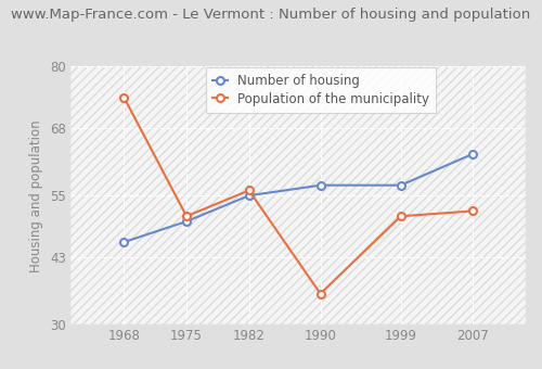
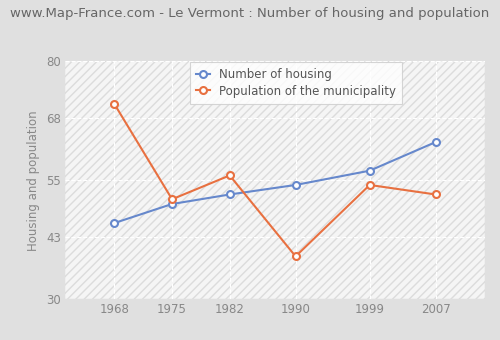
Population of the municipality/1968: 74 -> 71
Number of housing/1982: 55 -> 52
Number of housing/1990: 57 -> 54
Population of the municipality/1990: 36 -> 39
Population of the municipality/1999: 51 -> 54
